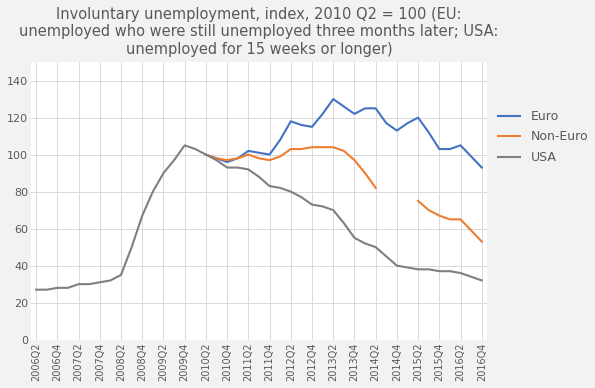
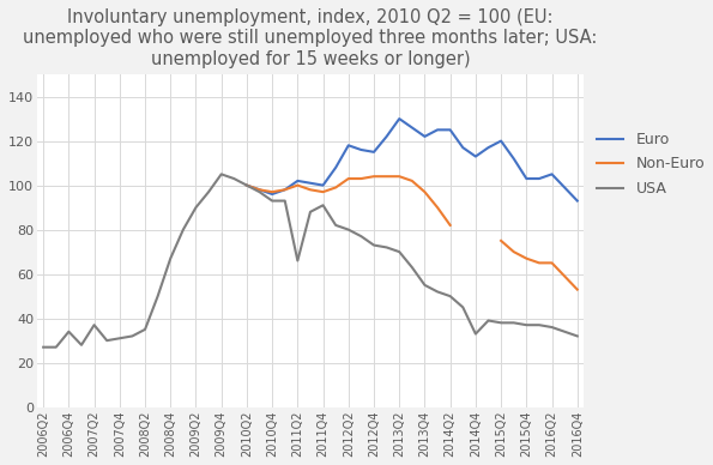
USA/2006Q4: 28 -> 34
USA/2007Q2: 30 -> 37
USA/2011Q2: 92 -> 66
USA/2011Q4: 83 -> 91
USA/2014Q4: 40 -> 33
